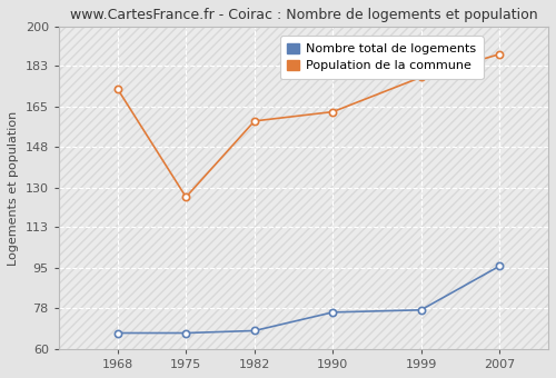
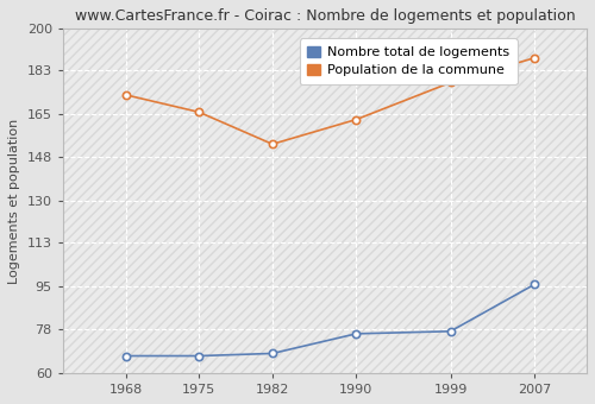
Population de la commune/1975: 126 -> 166
Population de la commune/1982: 159 -> 153
